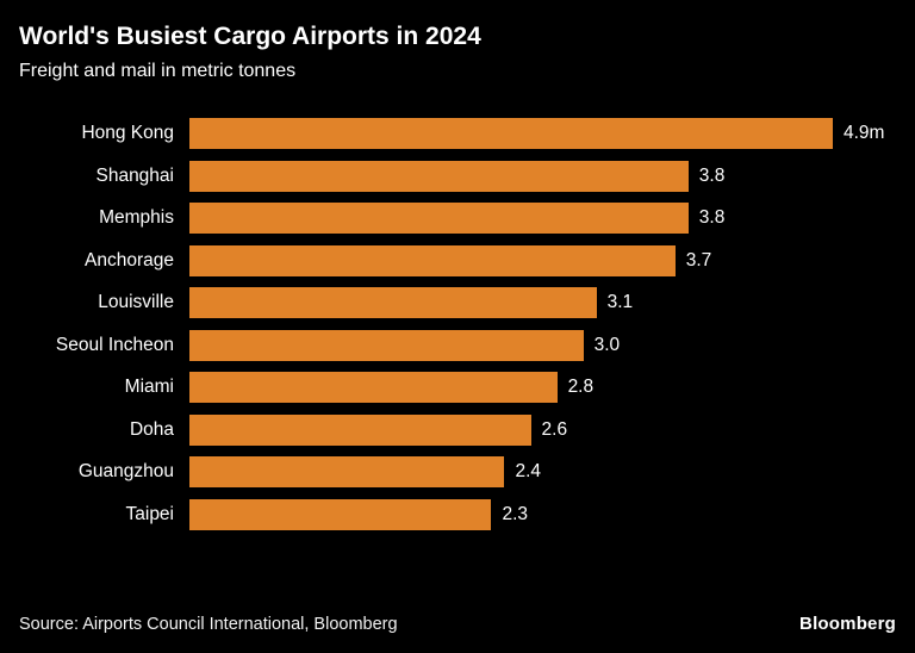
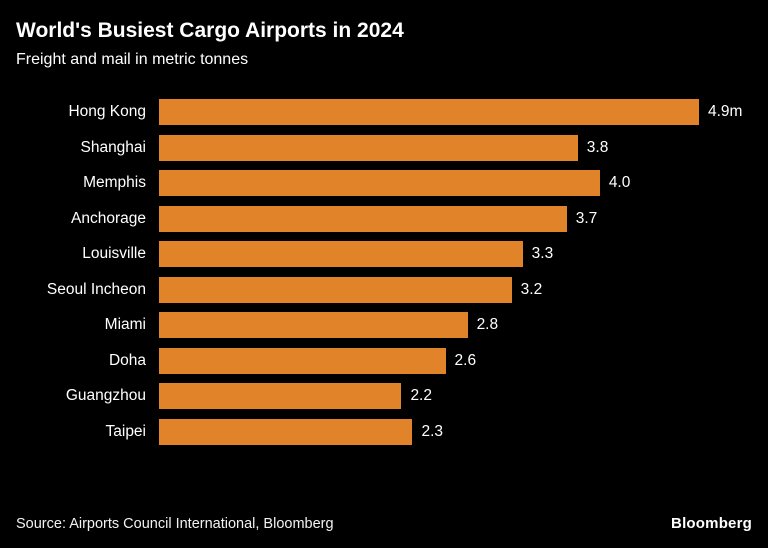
Memphis: 3.8 -> 4.0
Louisville: 3.1 -> 3.3
Seoul Incheon: 3.0 -> 3.2
Guangzhou: 2.4 -> 2.2
